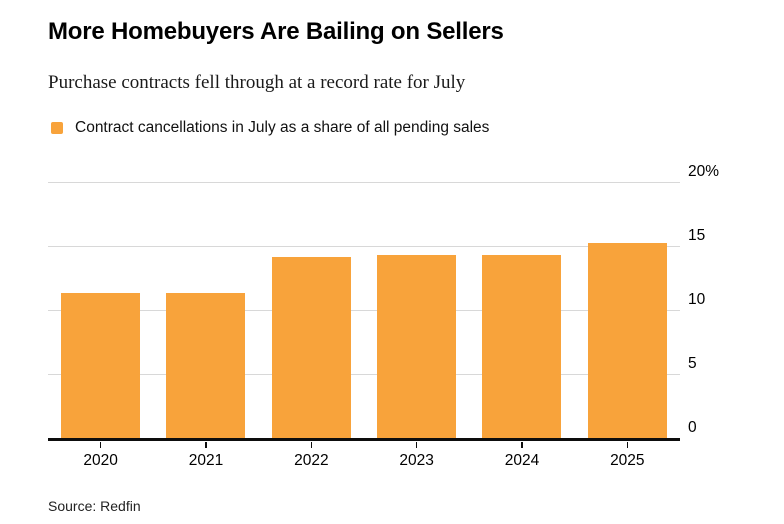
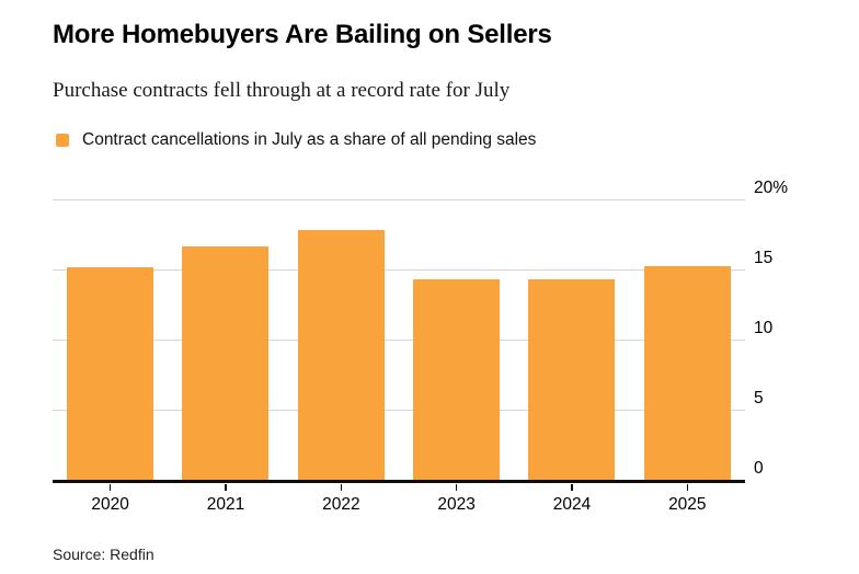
2020: 11.4% -> 15.2%
2021: 11.4% -> 16.7%
2022: 14.2% -> 17.9%
